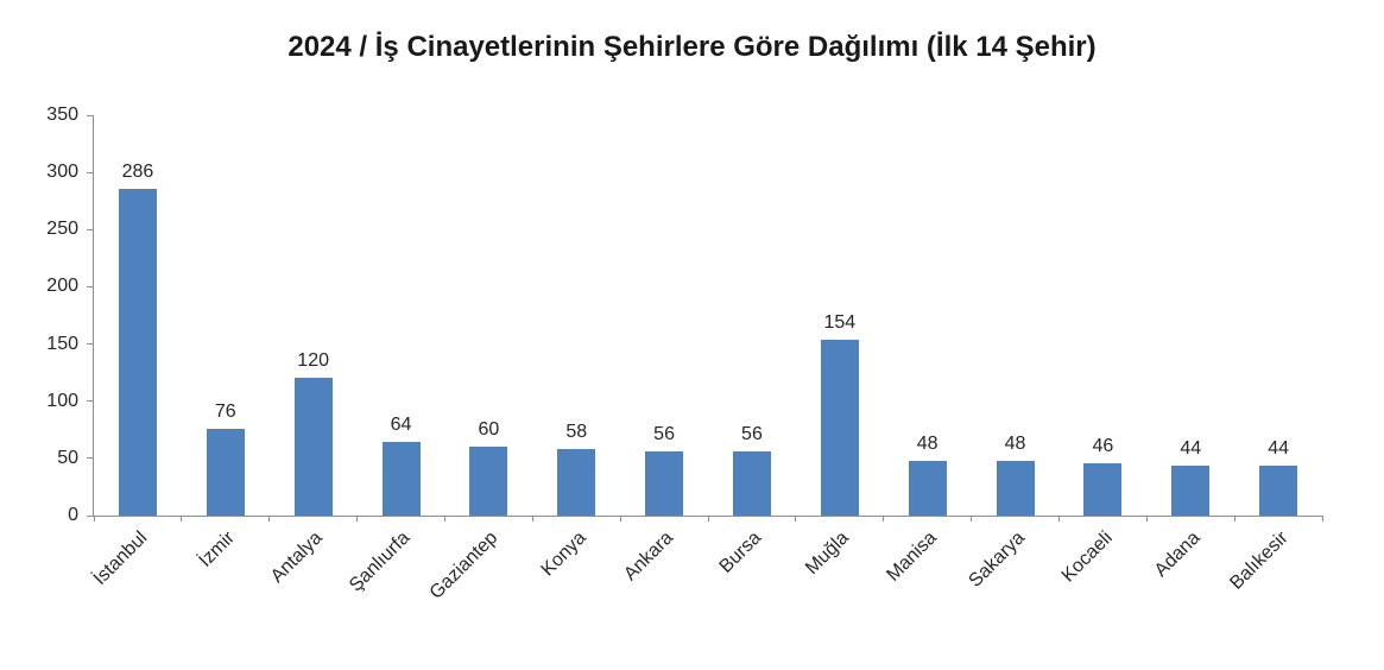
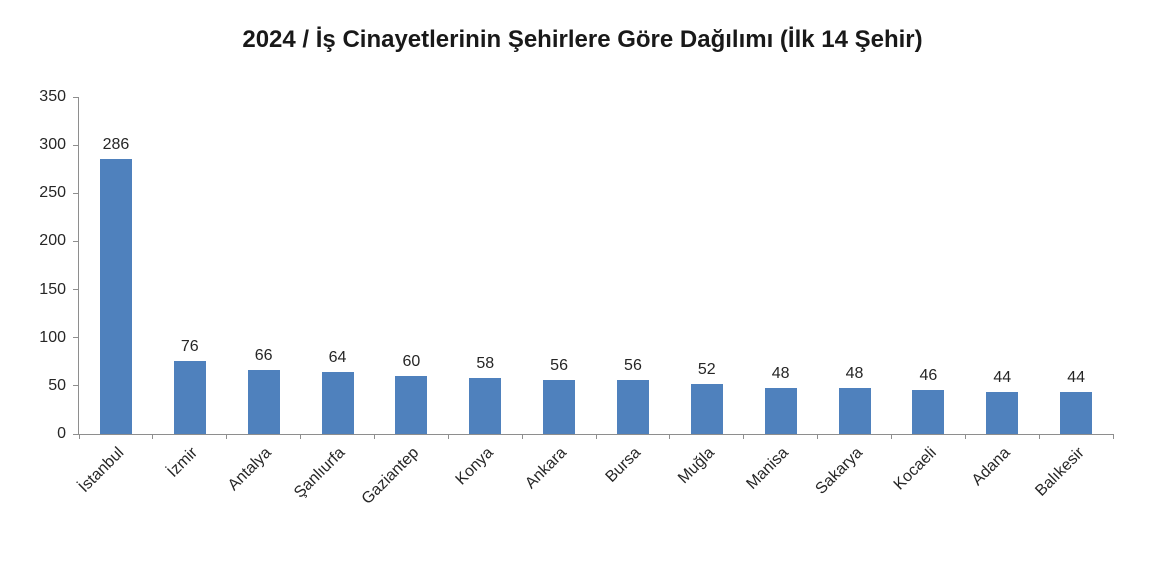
Antalya: 120 -> 66
Muğla: 154 -> 52
